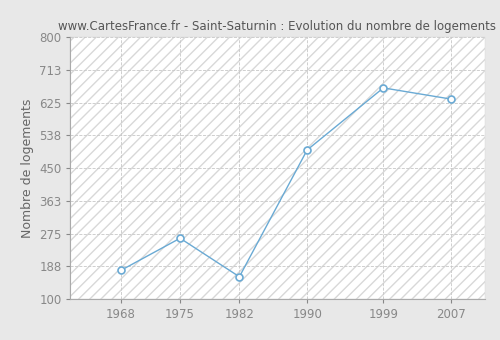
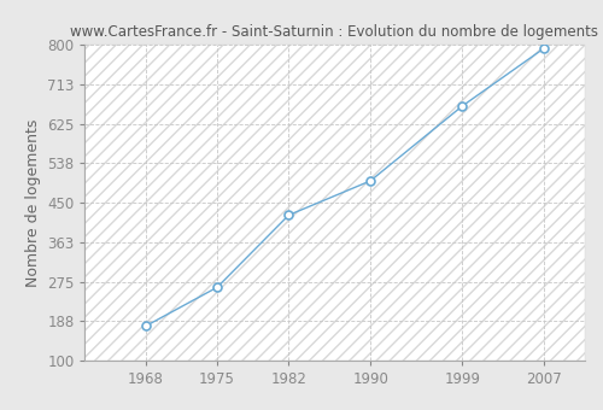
1982: 160 -> 423
2007: 635 -> 793
